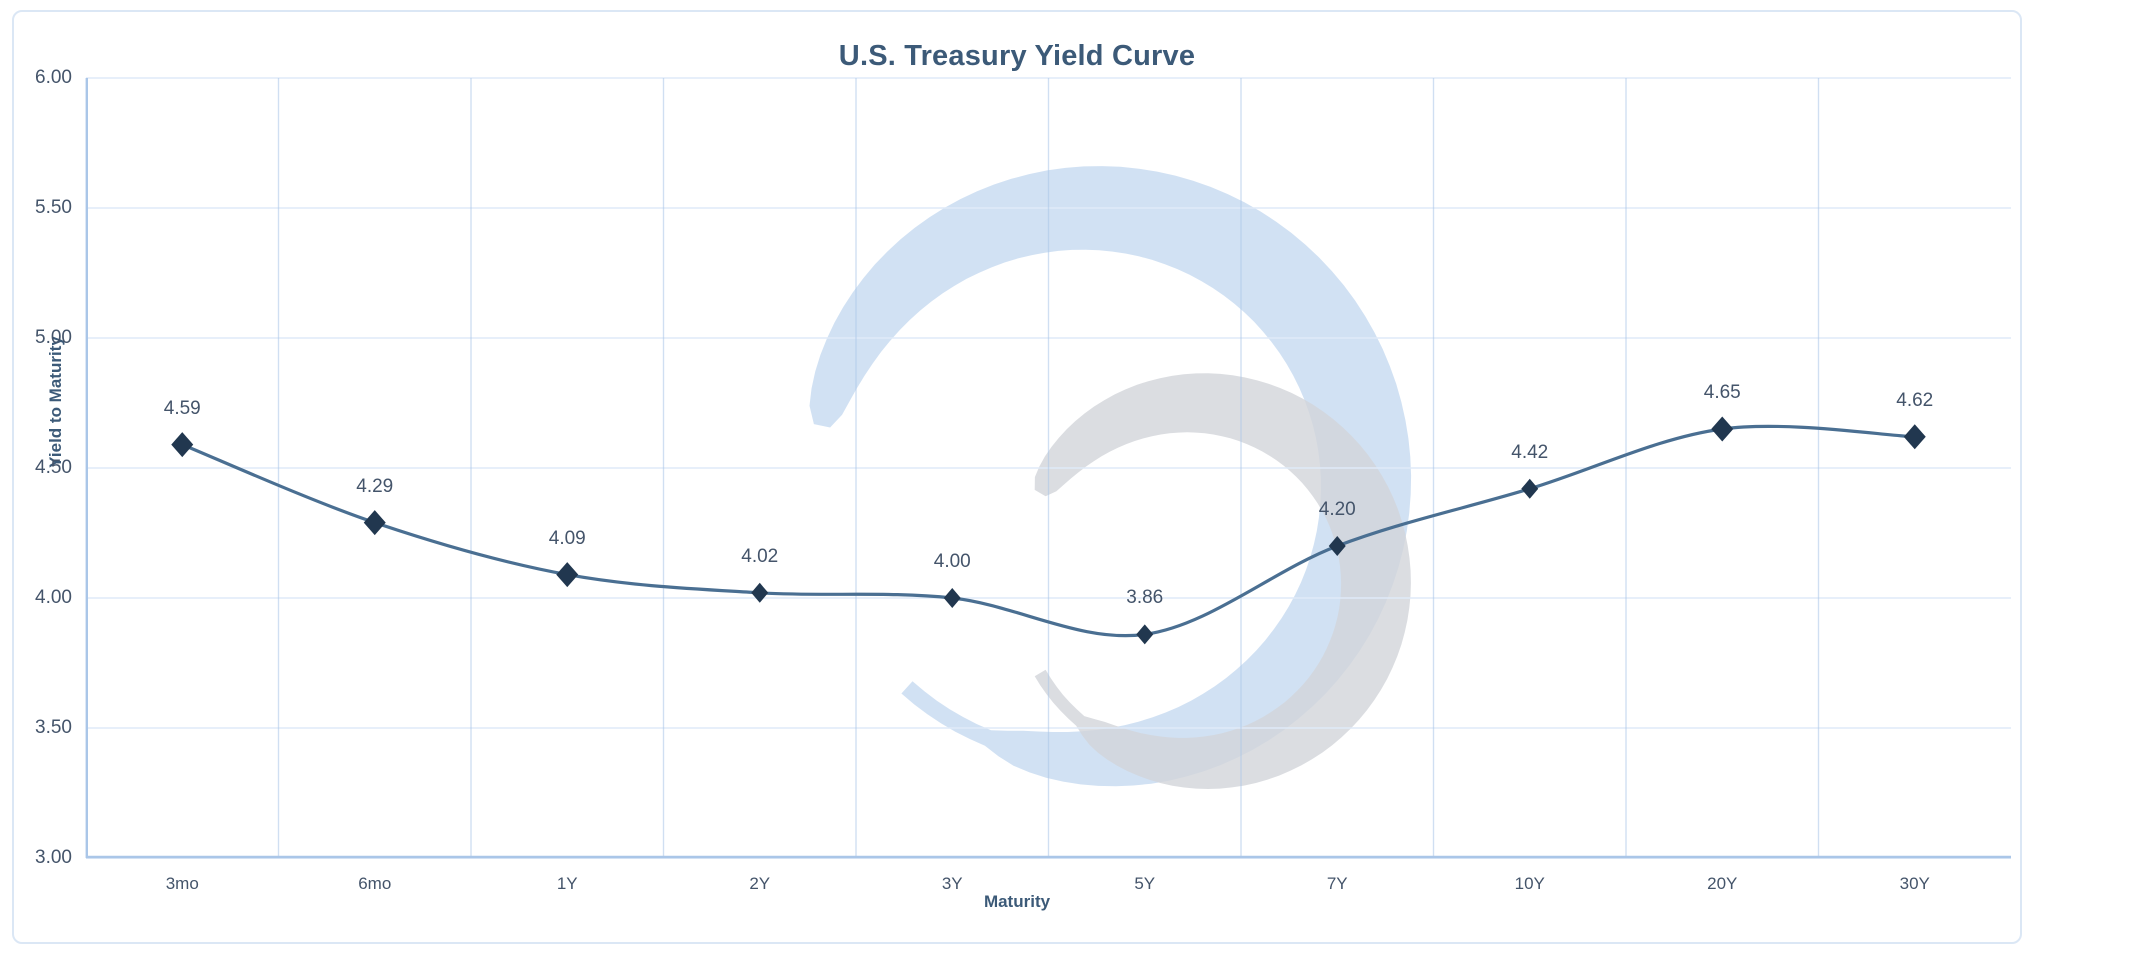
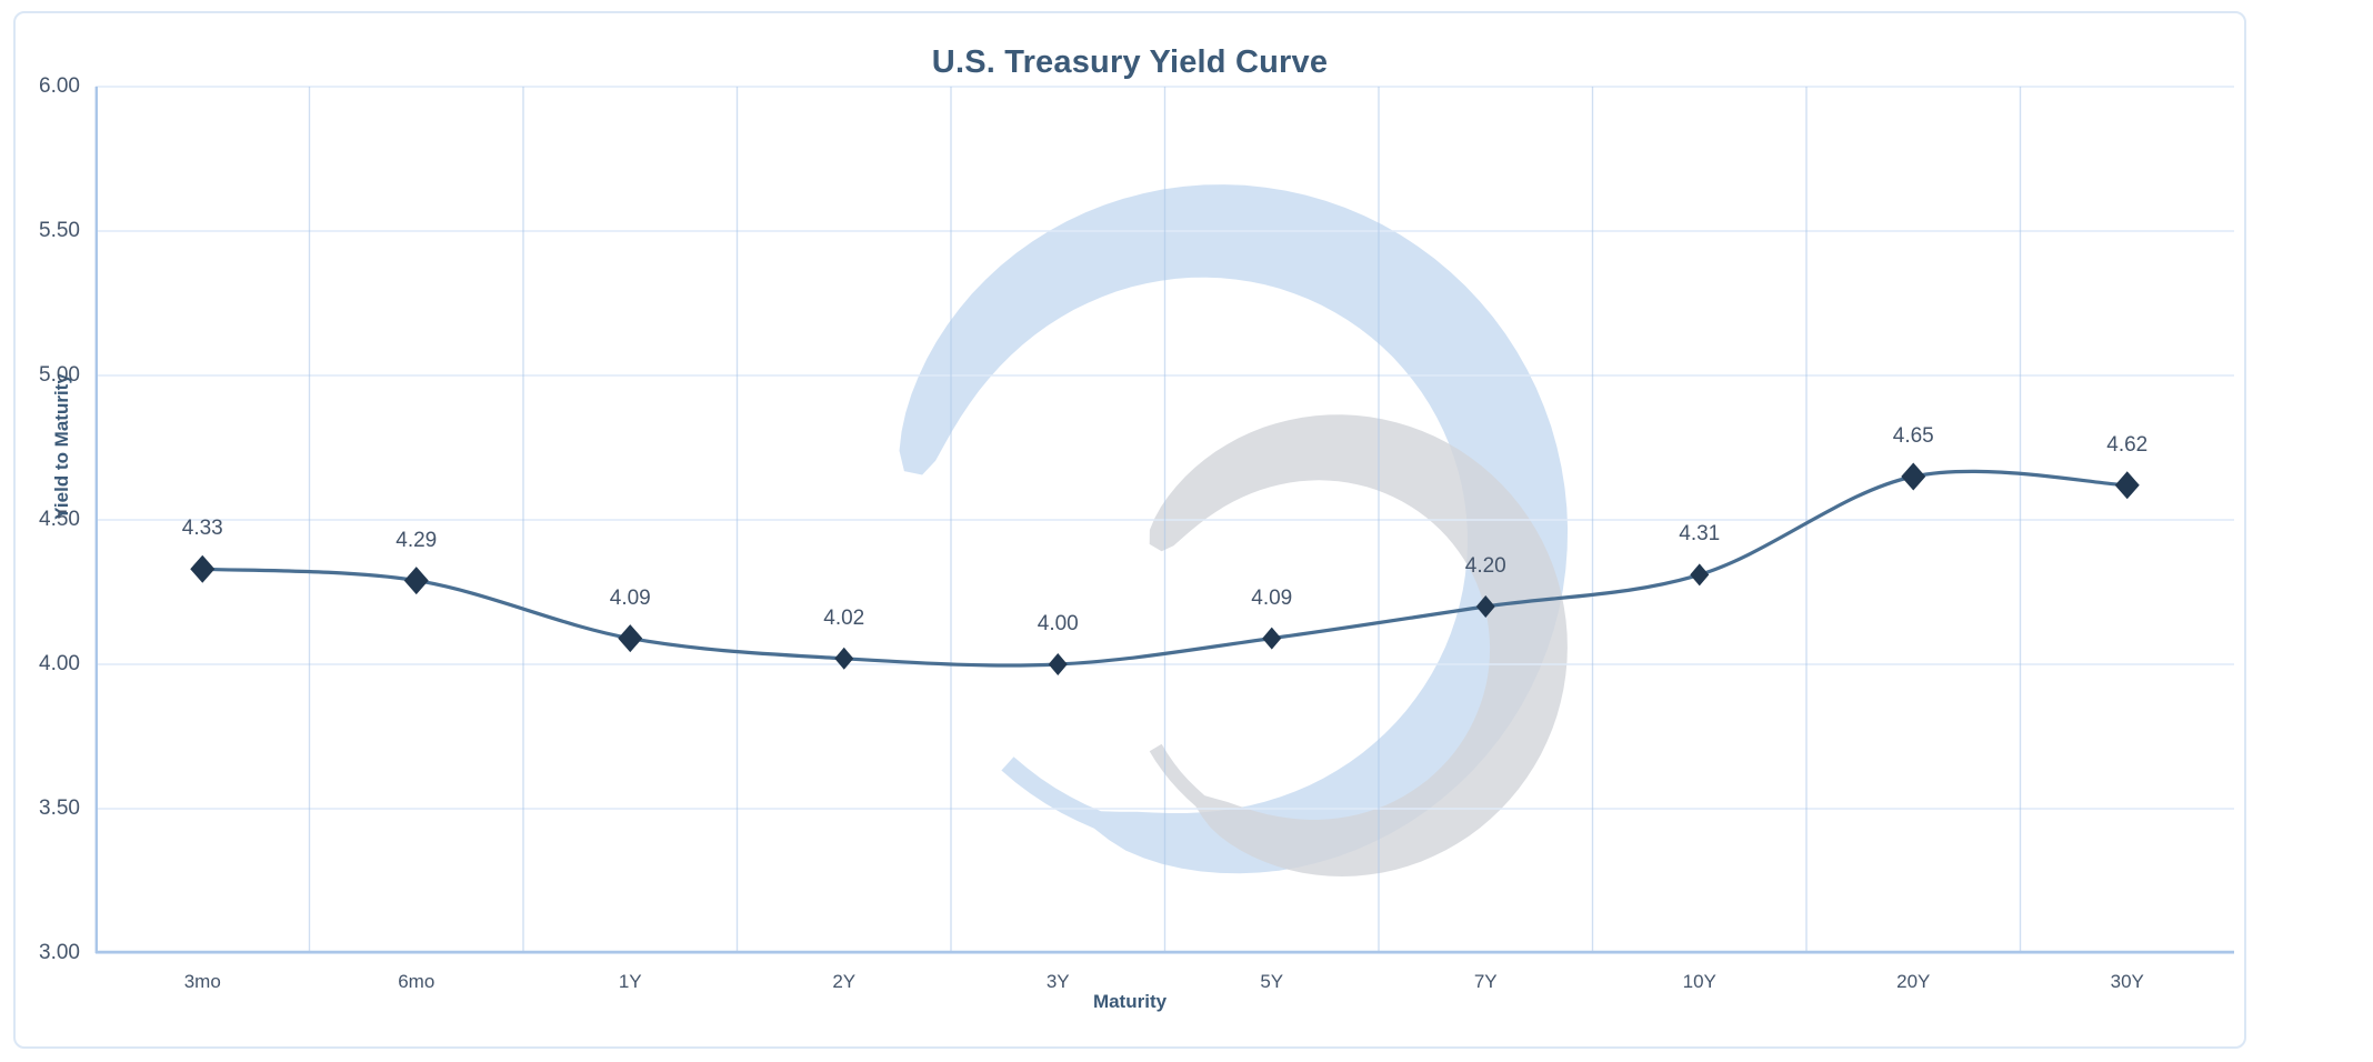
3mo: 4.59 -> 4.33
5Y: 3.86 -> 4.09
10Y: 4.42 -> 4.31
